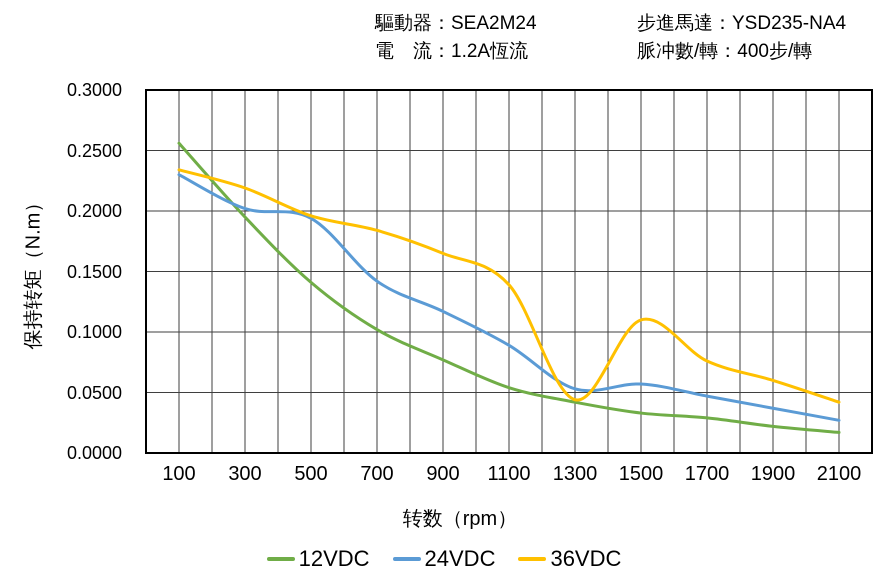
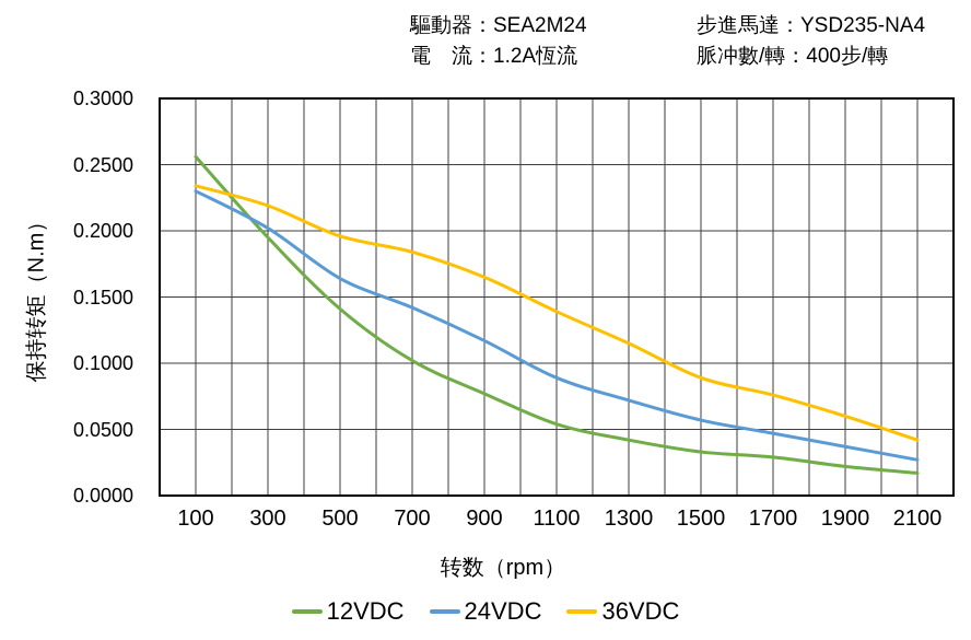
24VDC/500: 0.194 -> 0.164
24VDC/1300: 0.053 -> 0.072
36VDC/1300: 0.044 -> 0.115
36VDC/1500: 0.110 -> 0.089
